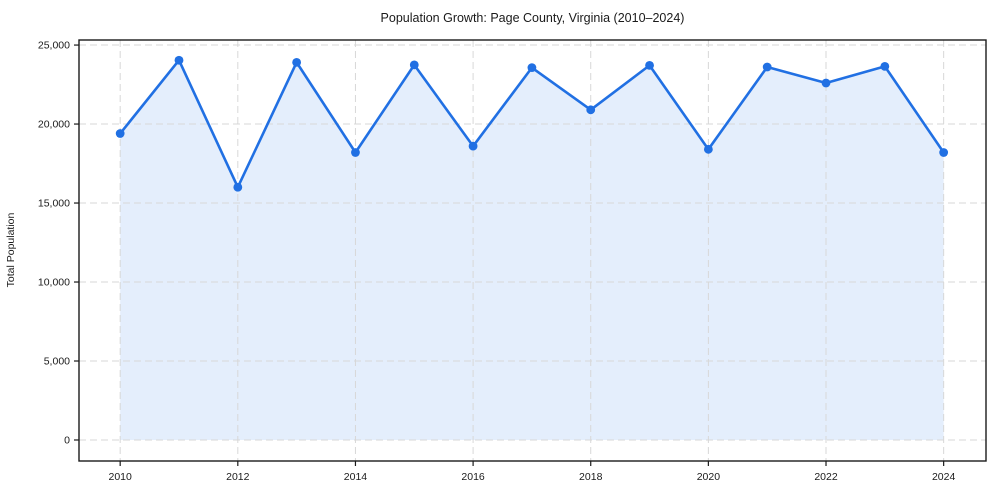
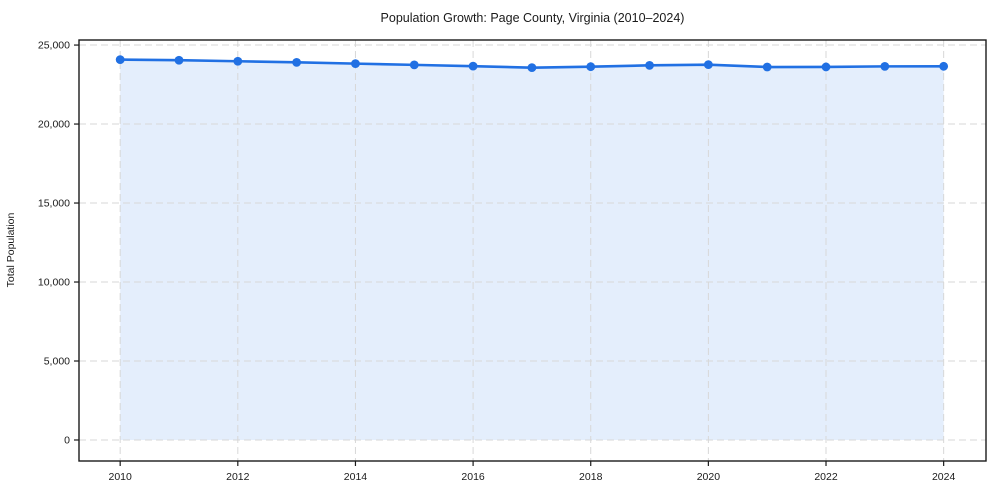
2010: 19400 -> 24100
2012: 16000 -> 24000
2014: 18200 -> 23800
2016: 18600 -> 23700
2018: 20900 -> 23600
2020: 18400 -> 23800
2022: 22600 -> 23600
2024: 18200 -> 23700
